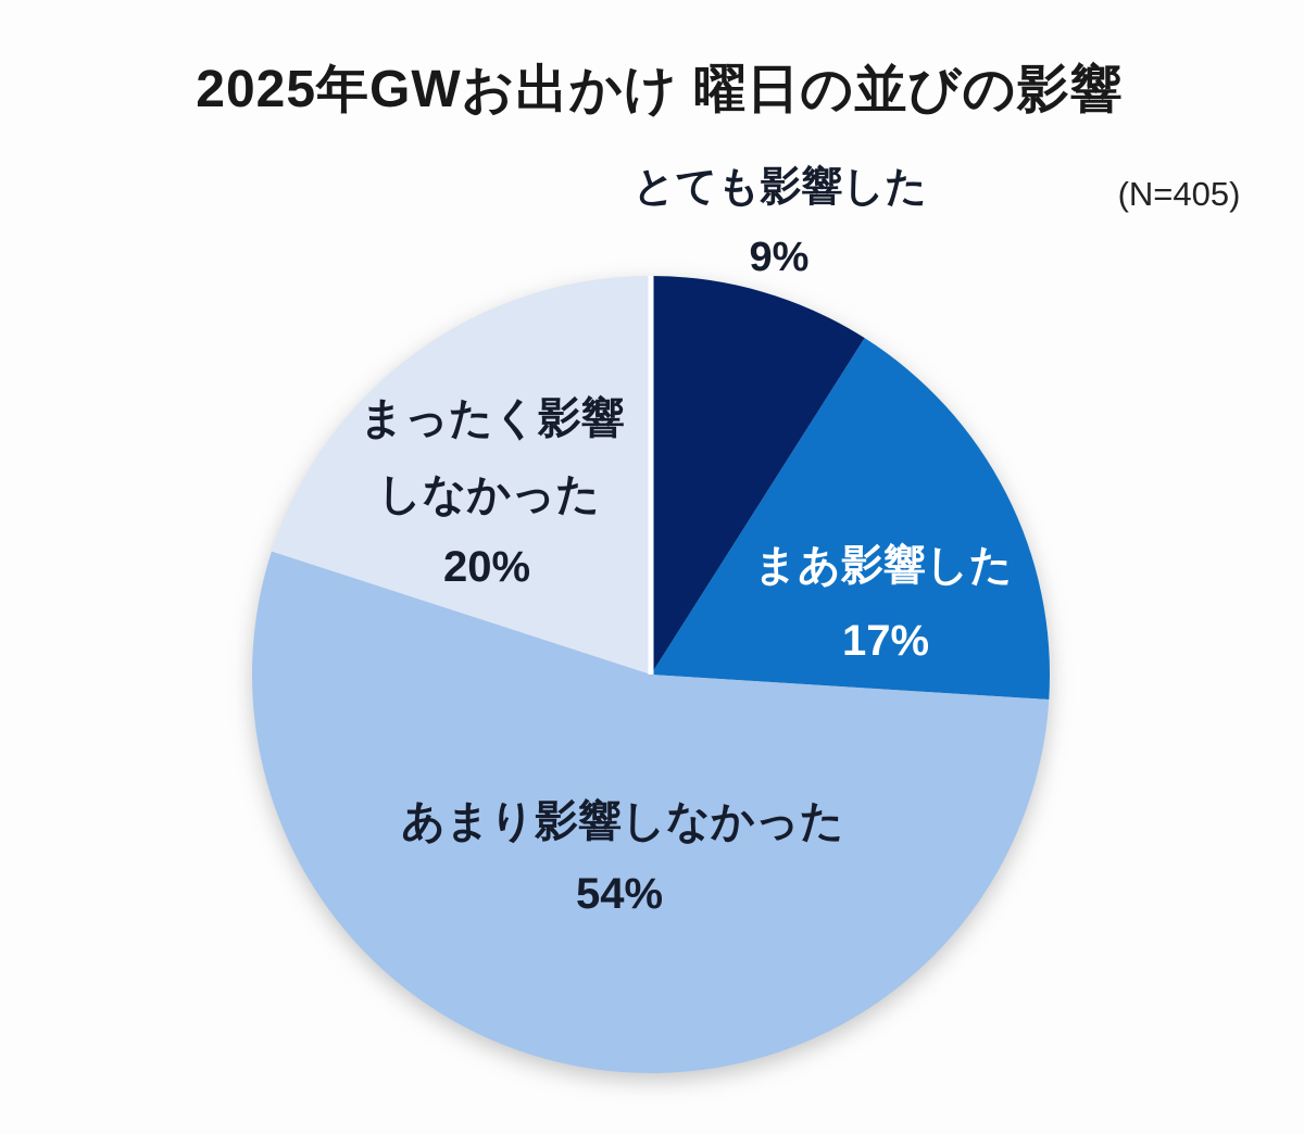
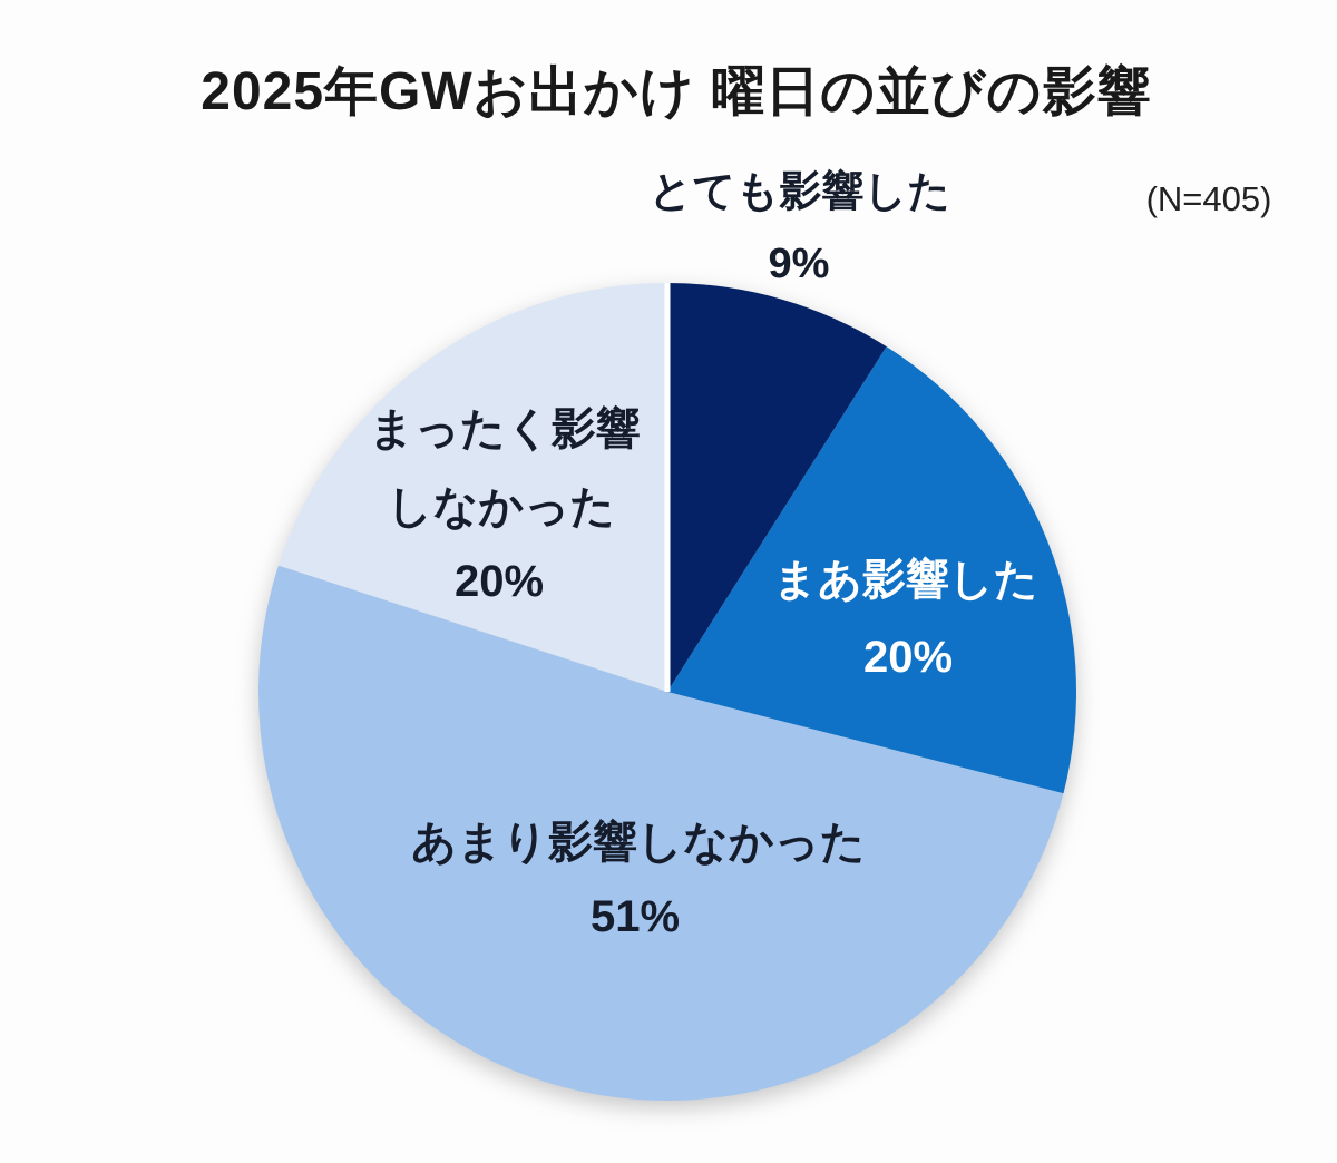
まあ影響した: 17% -> 20%
あまり影響しなかった: 54% -> 51%
